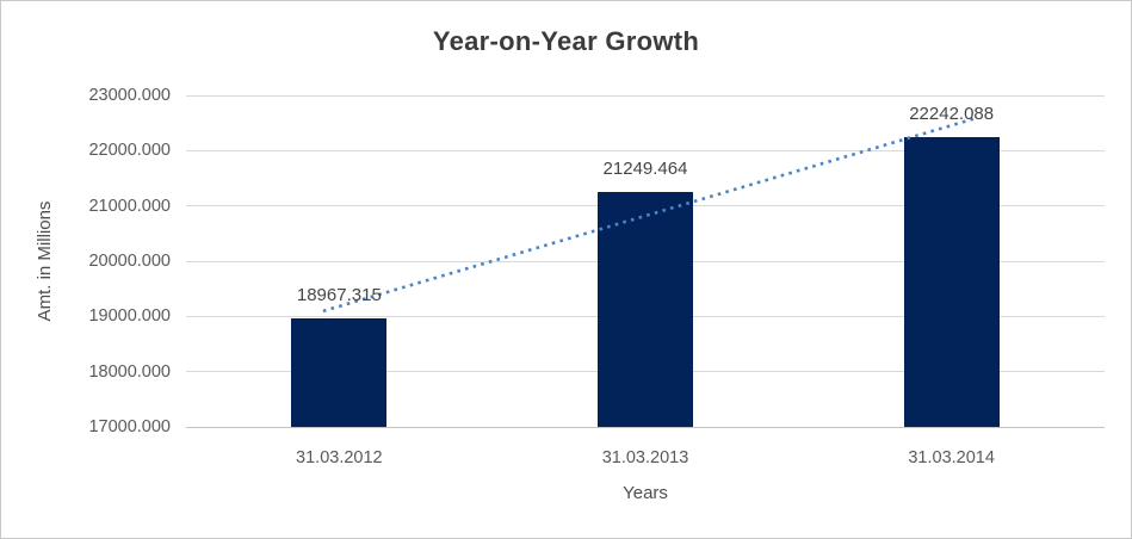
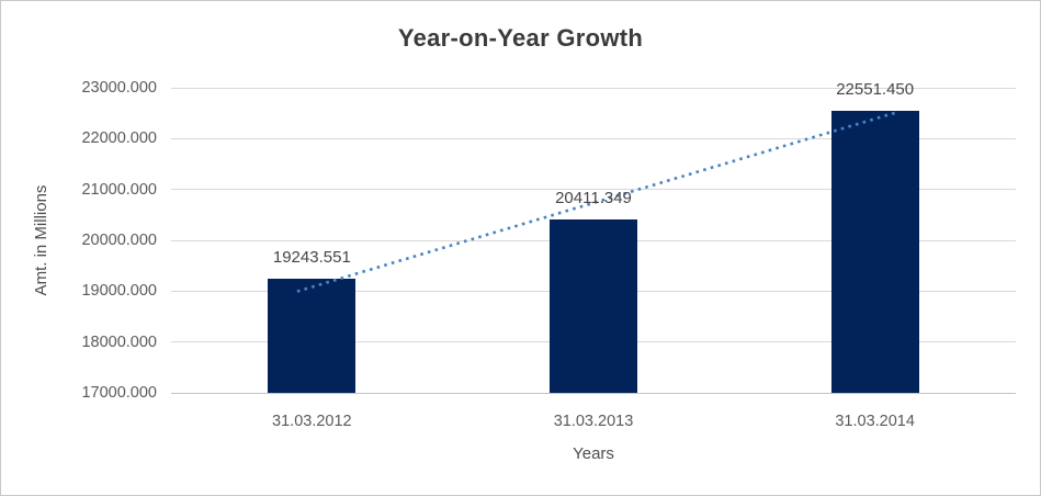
31.03.2012: 18967.315 -> 19243.551
31.03.2013: 21249.464 -> 20411.349
31.03.2014: 22242.088 -> 22551.450
